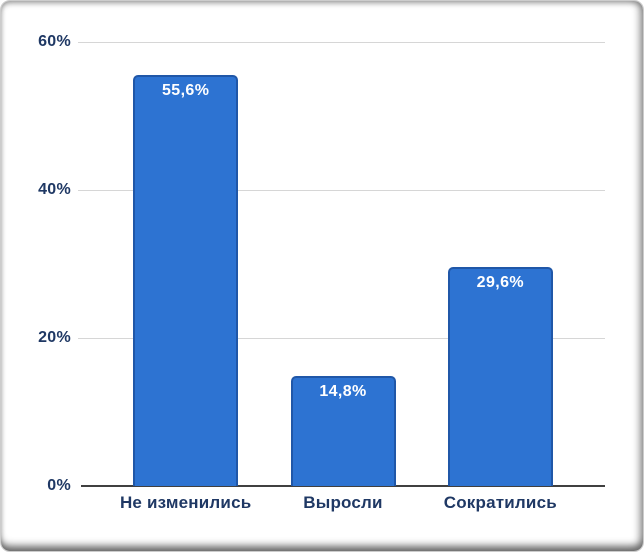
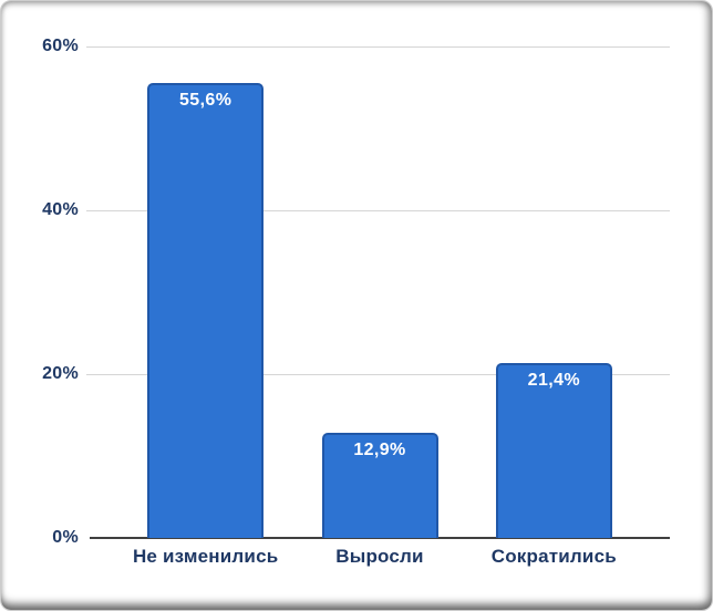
Выросли: 14,8% -> 12,9%
Сократились: 29,6% -> 21,4%
